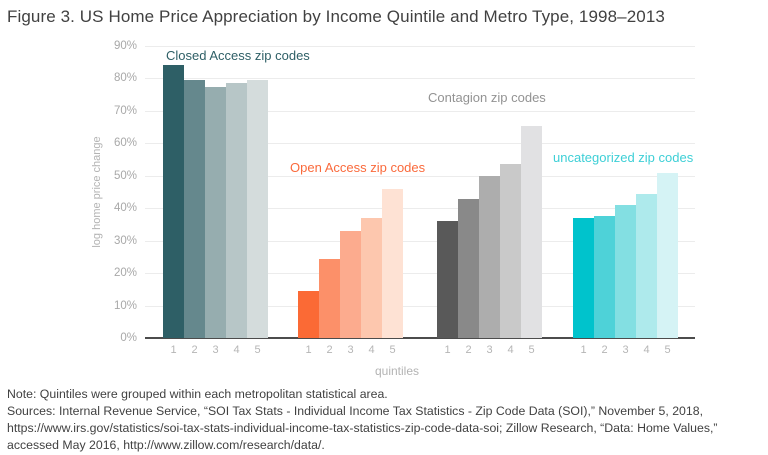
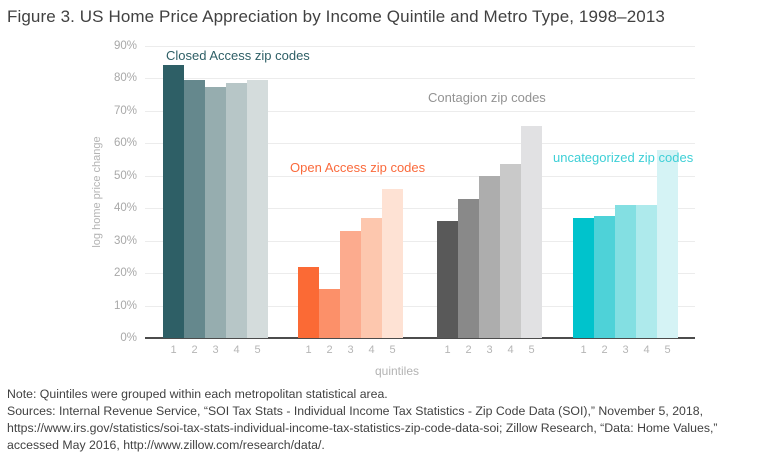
Open Access zip codes/1: 14% -> 22%
Open Access zip codes/2: 24% -> 15%
uncategorized zip codes/4: 44% -> 41%
uncategorized zip codes/5: 51% -> 58%
